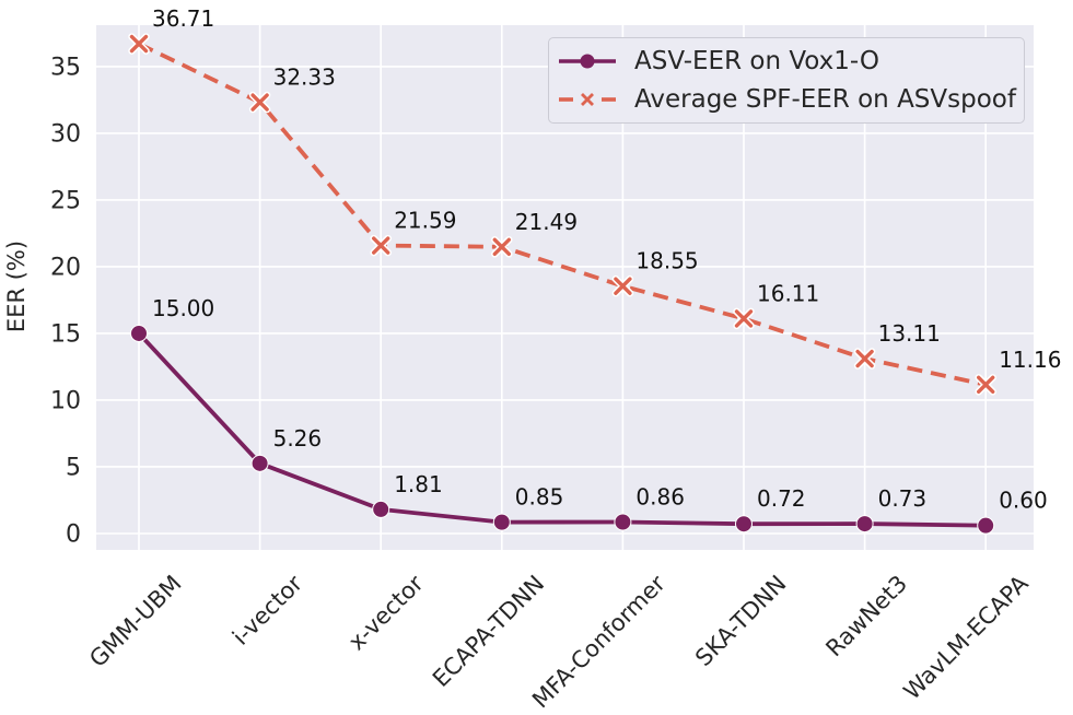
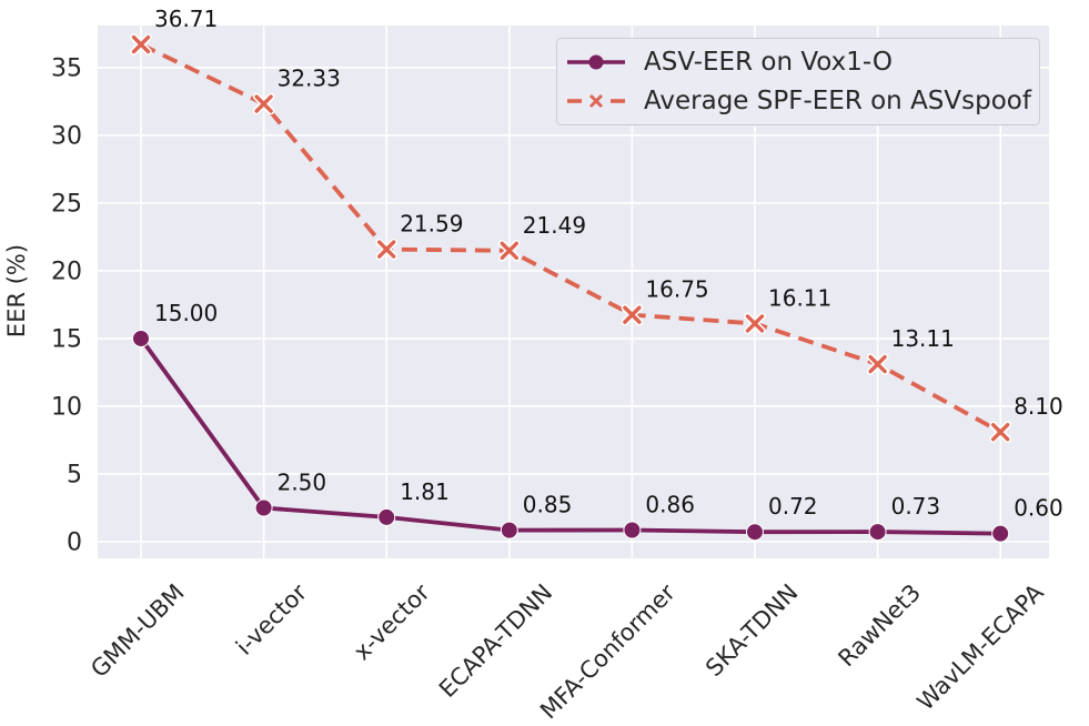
ASV-EER on Vox1-O/i-vector: 5.26 -> 2.50
Average SPF-EER on ASVspoof/MFA-Conformer: 18.55 -> 16.75
Average SPF-EER on ASVspoof/WavLM-ECAPA: 11.16 -> 8.10
